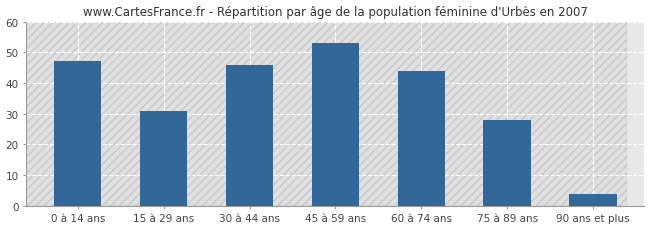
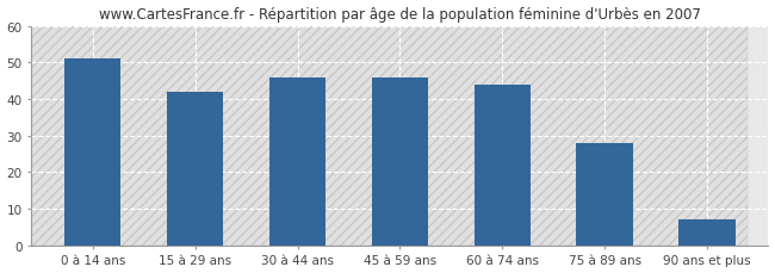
0 à 14 ans: 47 -> 51
15 à 29 ans: 31 -> 42
45 à 59 ans: 53 -> 46
90 ans et plus: 4 -> 7
